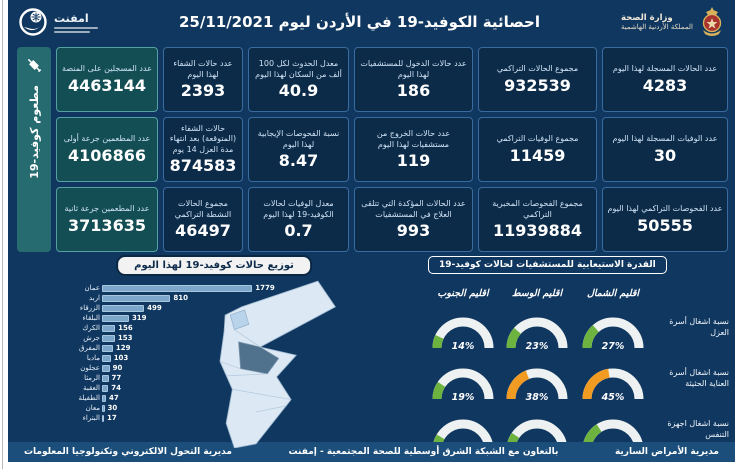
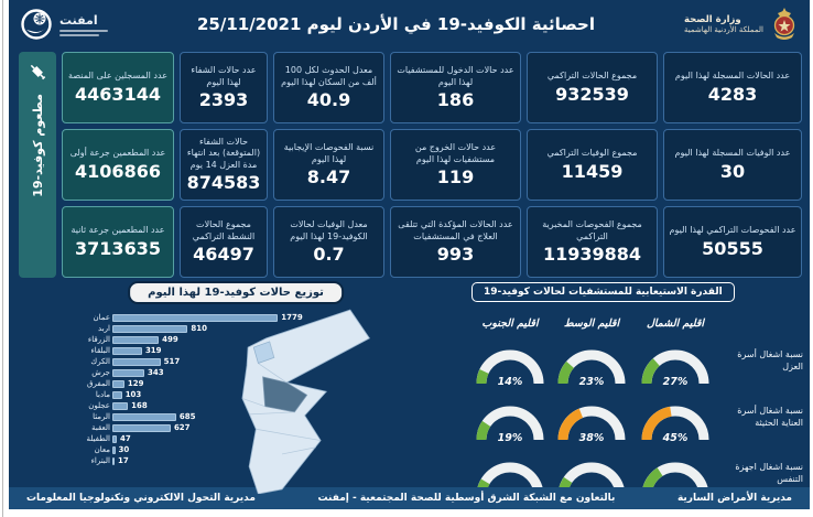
توزيع حالات كوفيد-19 لهذا اليوم/الكرك: 156 -> 517
توزيع حالات كوفيد-19 لهذا اليوم/جرش: 153 -> 343
توزيع حالات كوفيد-19 لهذا اليوم/عجلون: 90 -> 168
توزيع حالات كوفيد-19 لهذا اليوم/الرمثا: 77 -> 685
توزيع حالات كوفيد-19 لهذا اليوم/العقبة: 74 -> 627
